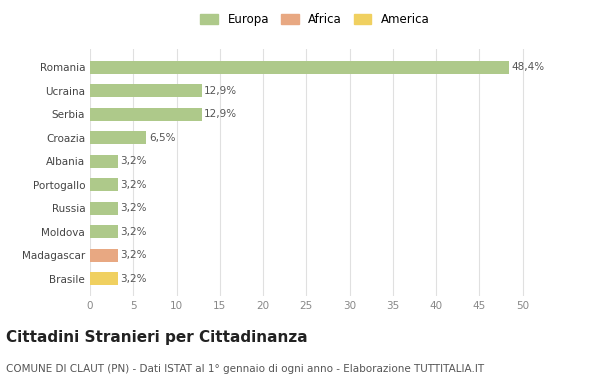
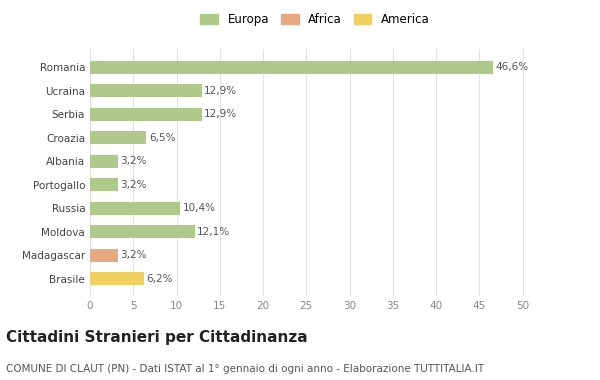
Romania: 48,4% -> 46,6%
Russia: 3,2% -> 10,4%
Moldova: 3,2% -> 12,1%
Brasile: 3,2% -> 6,2%
